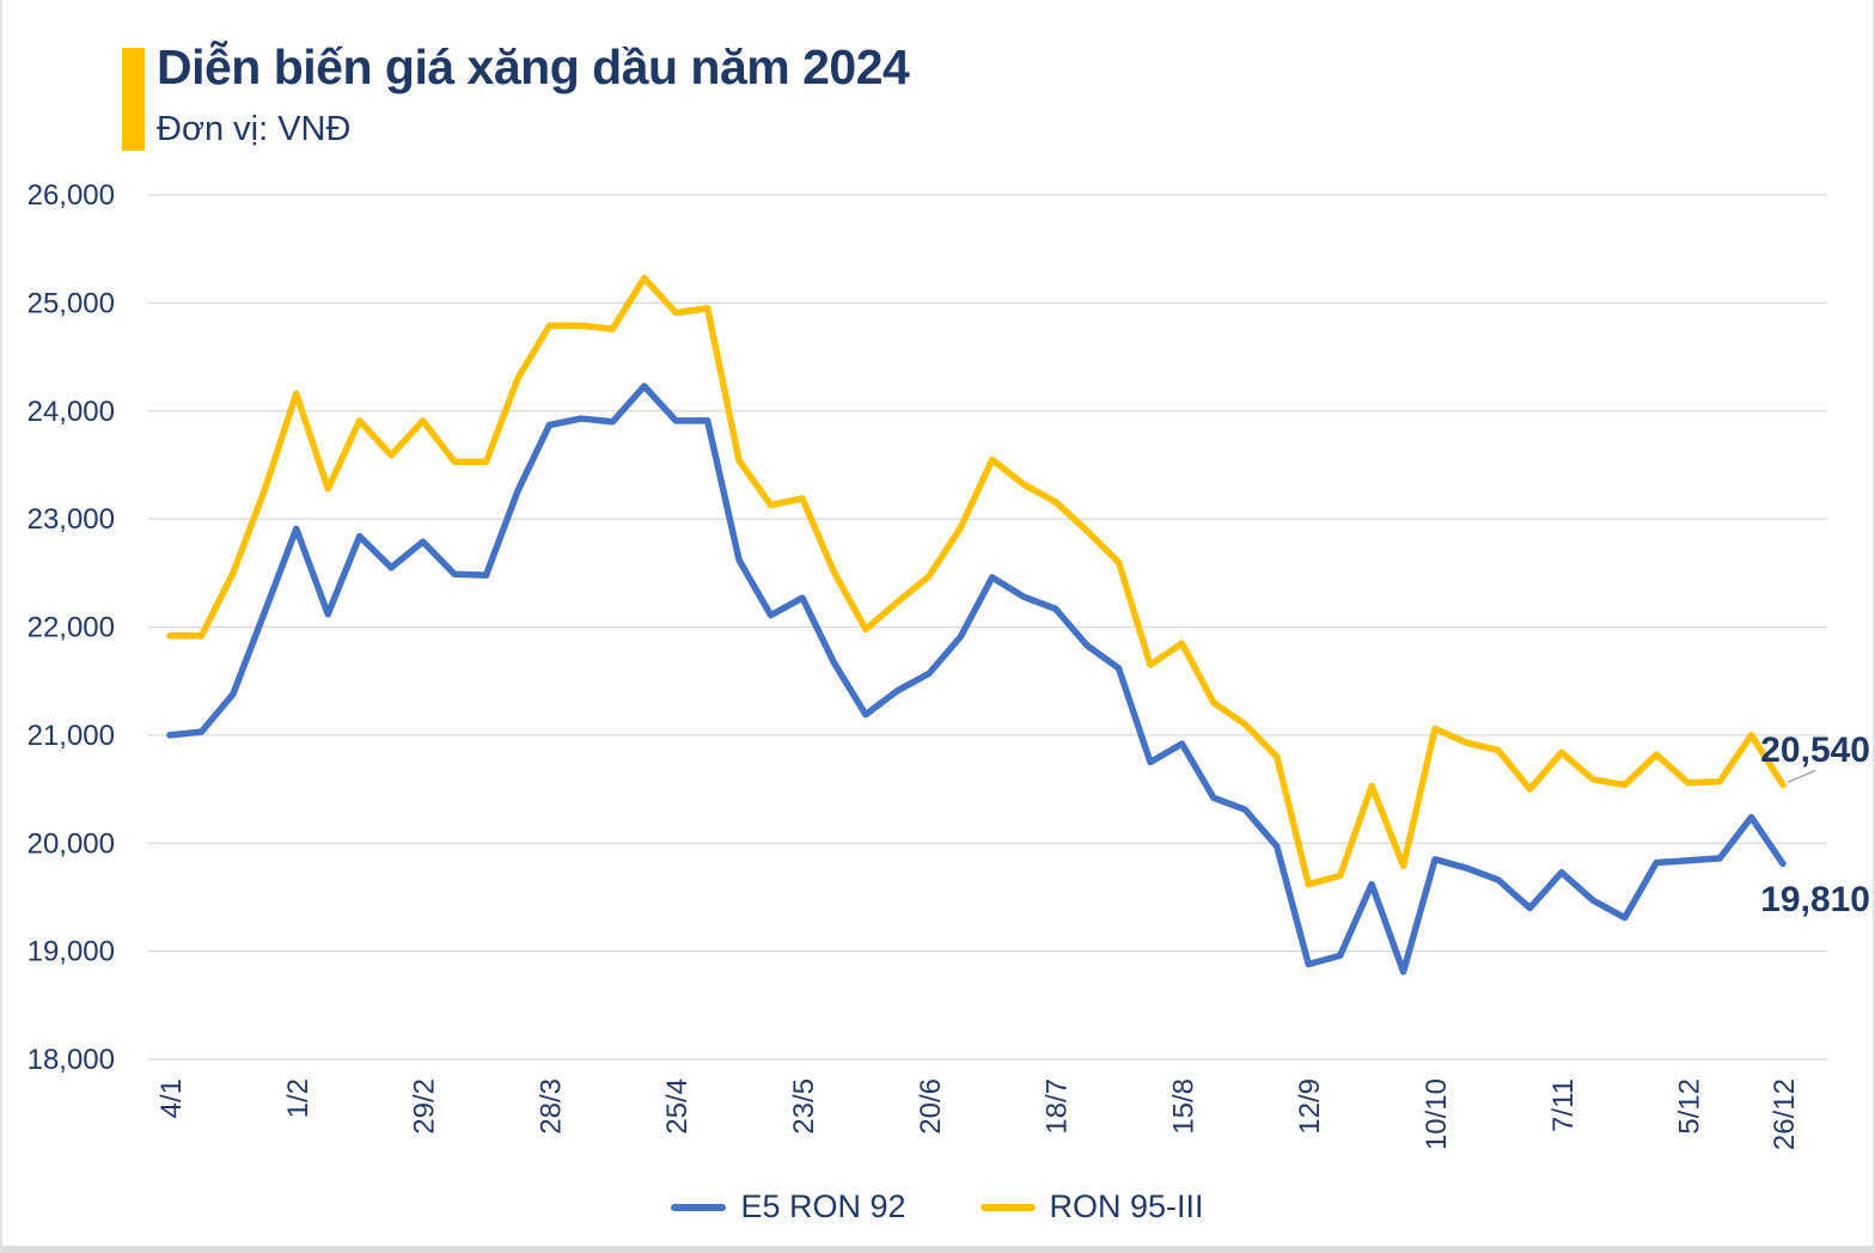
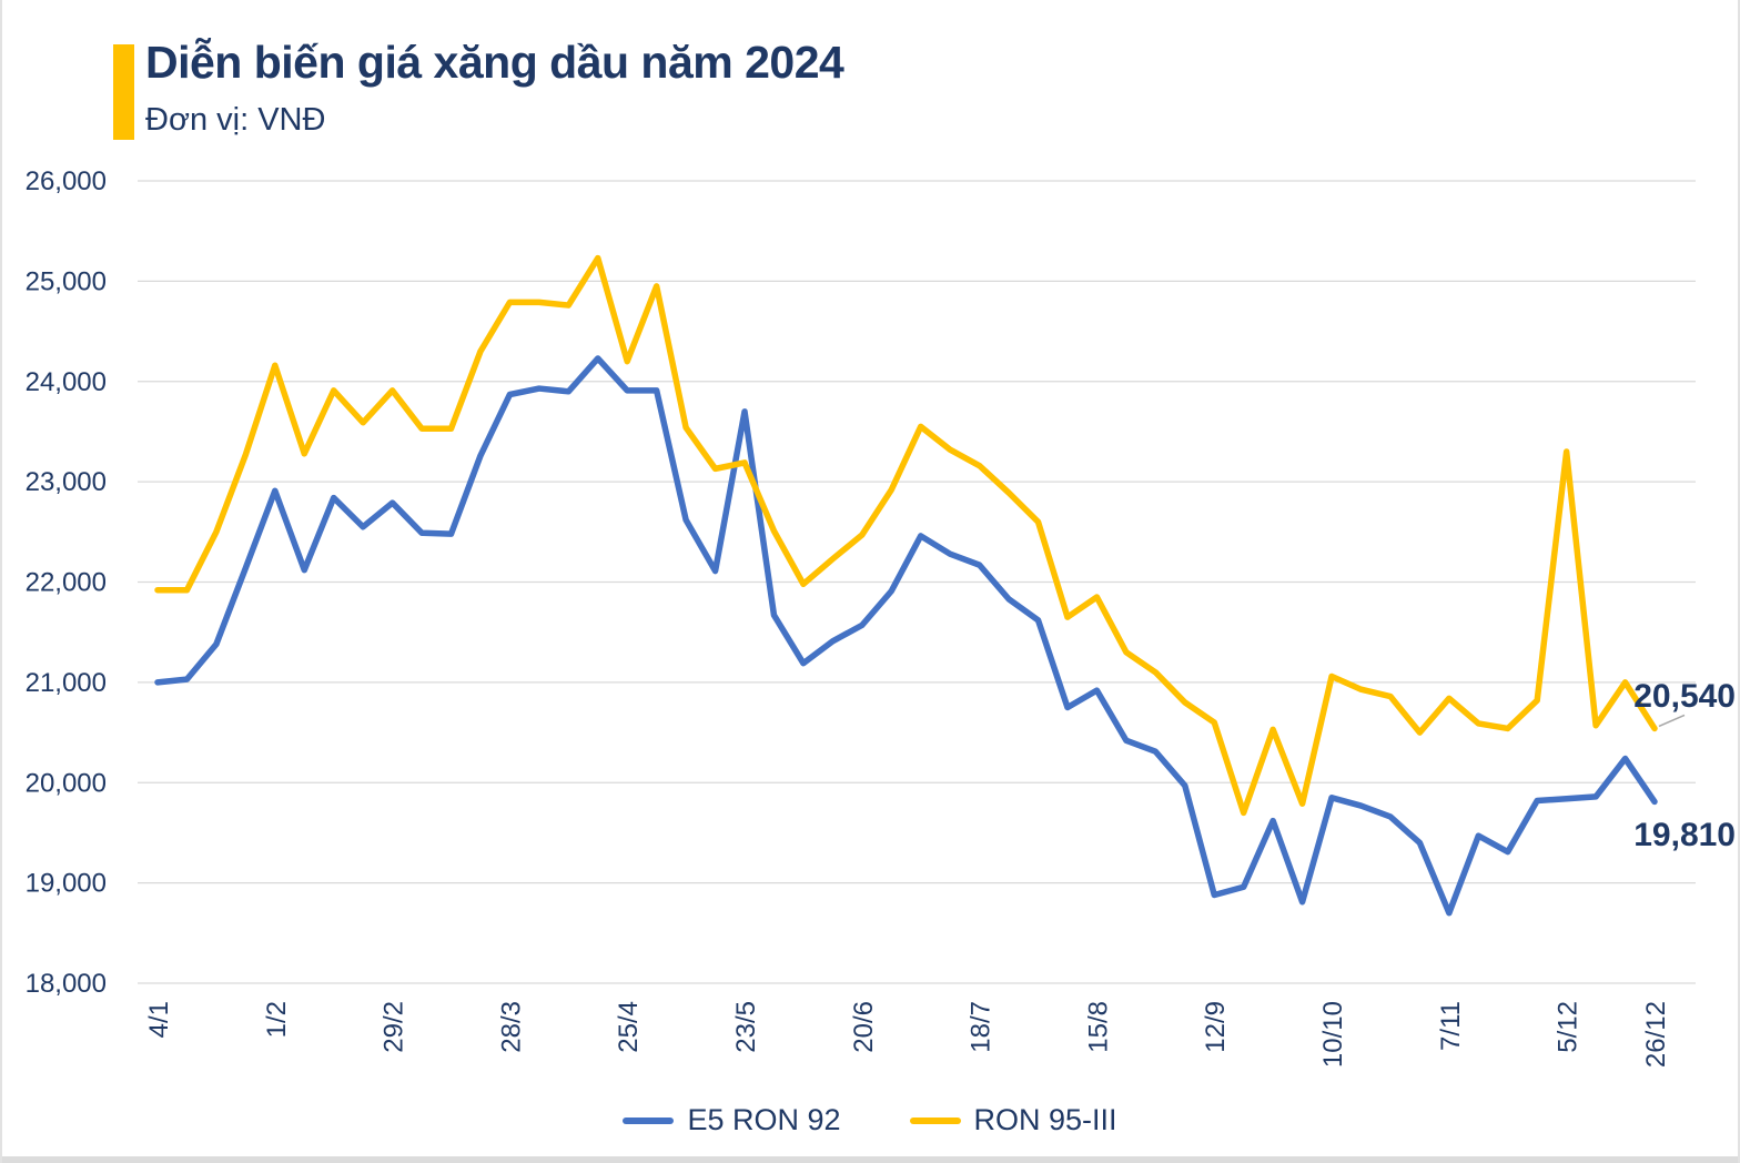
RON 95-III/25/4: 24900 -> 24200
E5 RON 92/23/5: 22300 -> 23700
RON 95-III/12/9: 19600 -> 20600
E5 RON 92/7/11: 19700 -> 18700
RON 95-III/5/12: 20600 -> 23300
